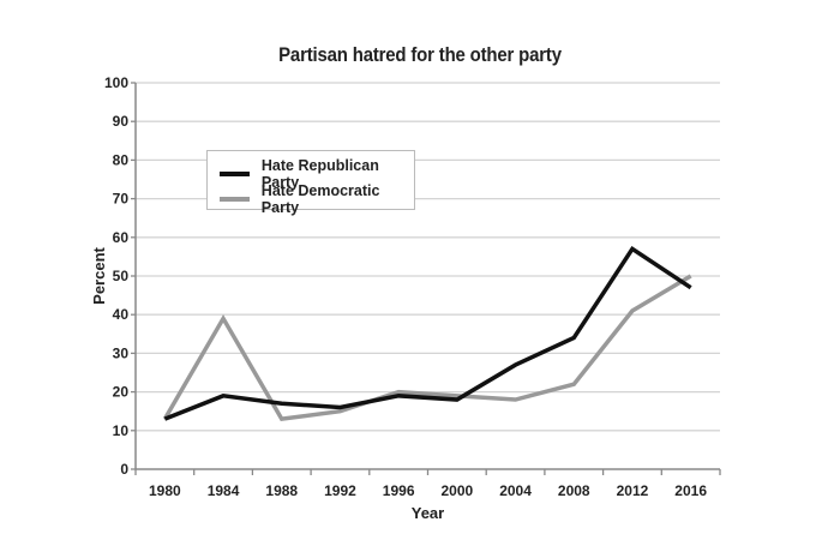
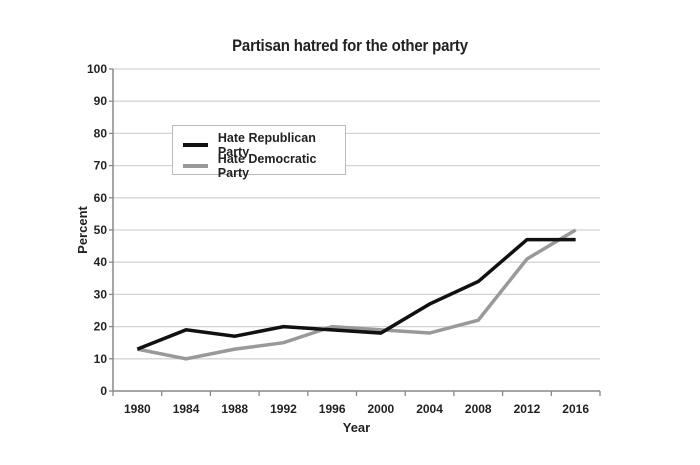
Hate Democratic Party/1984: 39 -> 10
Hate Republican Party/1992: 16 -> 20
Hate Republican Party/2012: 57 -> 47
